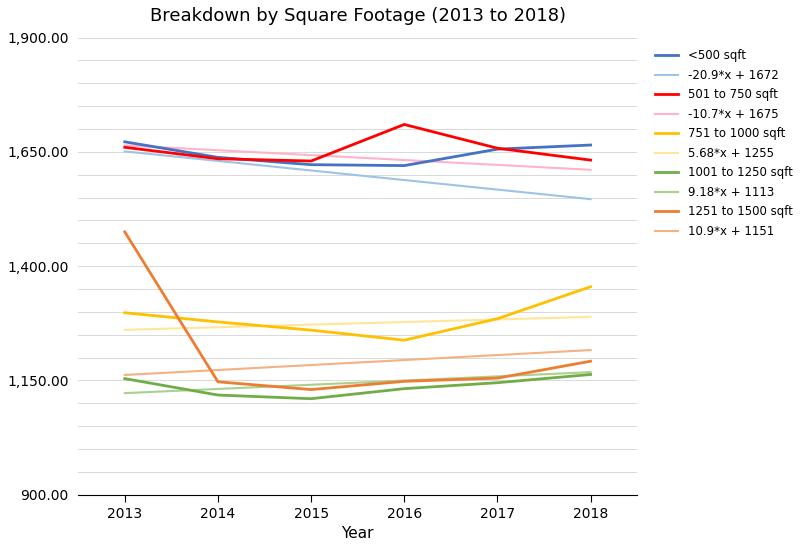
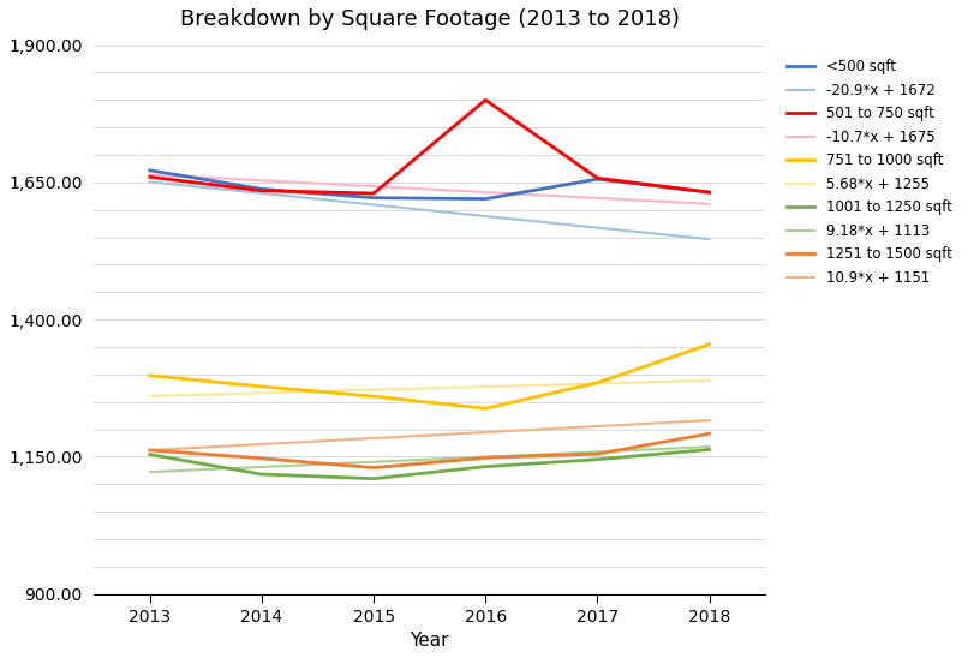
1251 to 1500 sqft/2013: 1,475 -> 1,162
501 to 750 sqft/2016: 1,710 -> 1,800
<500 sqft/2018: 1,665 -> 1,632
